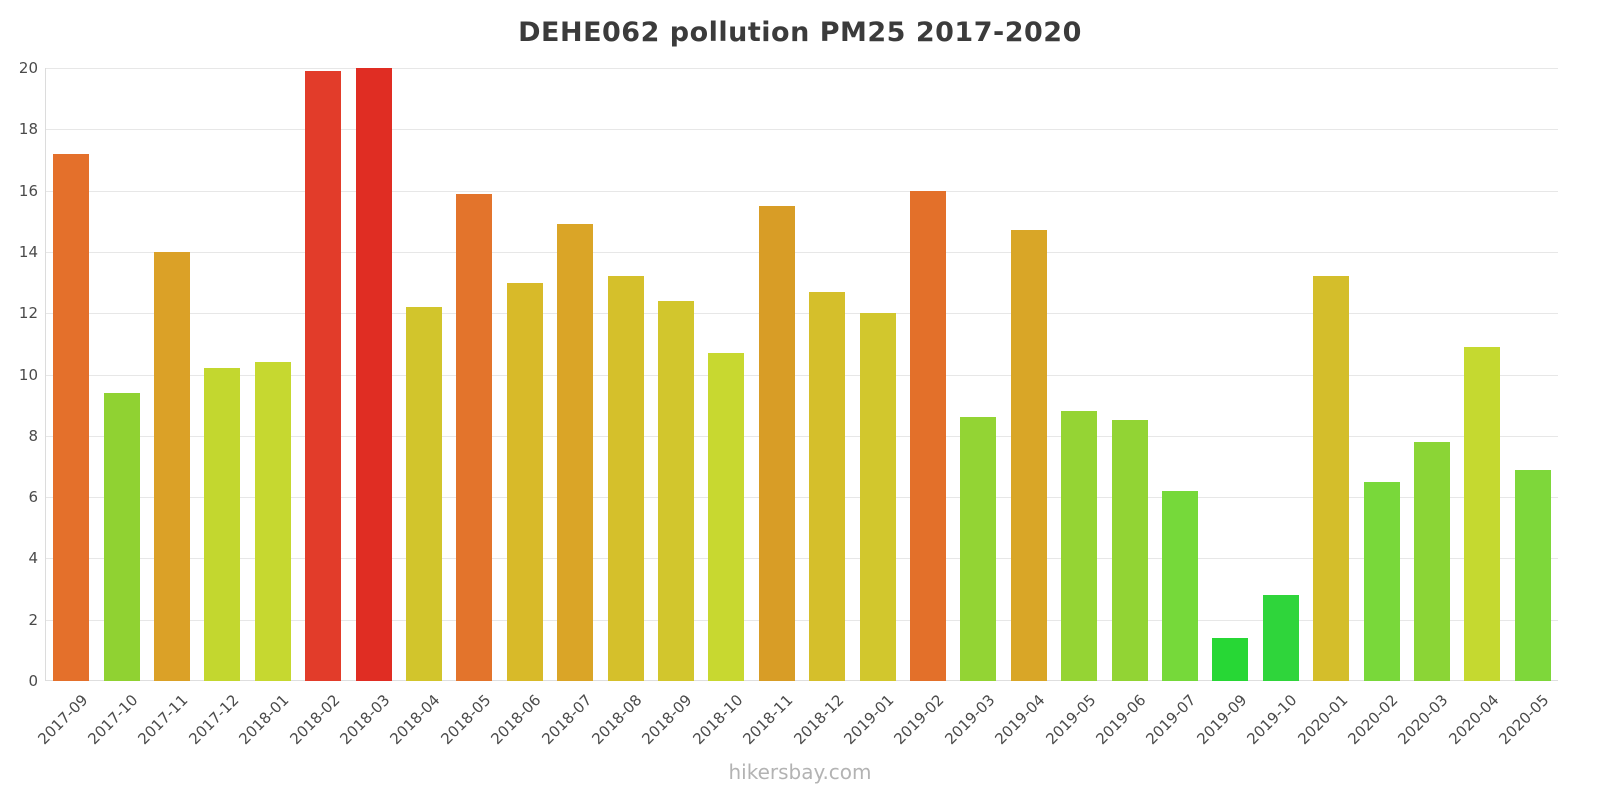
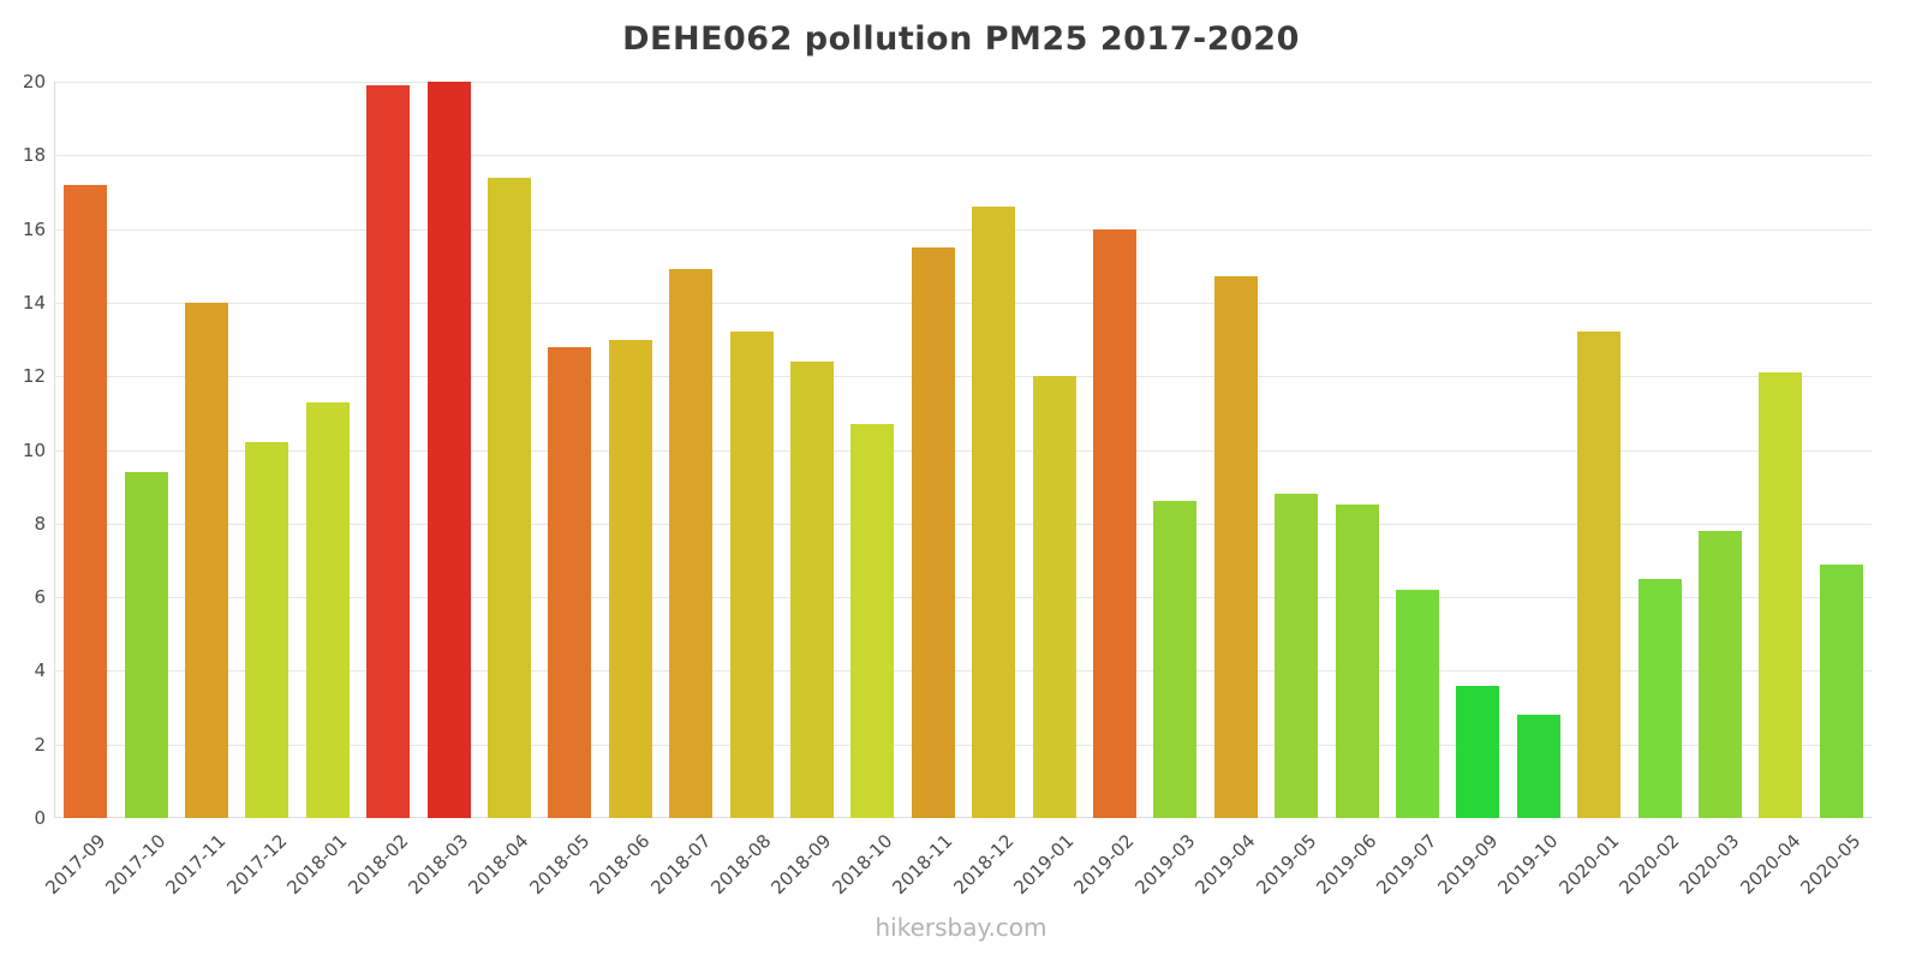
2018-01: 10.4 -> 11.3
2018-04: 12.2 -> 17.4
2018-05: 15.9 -> 12.8
2018-12: 12.7 -> 16.6
2019-09: 1.4 -> 3.6
2020-04: 10.9 -> 12.1
